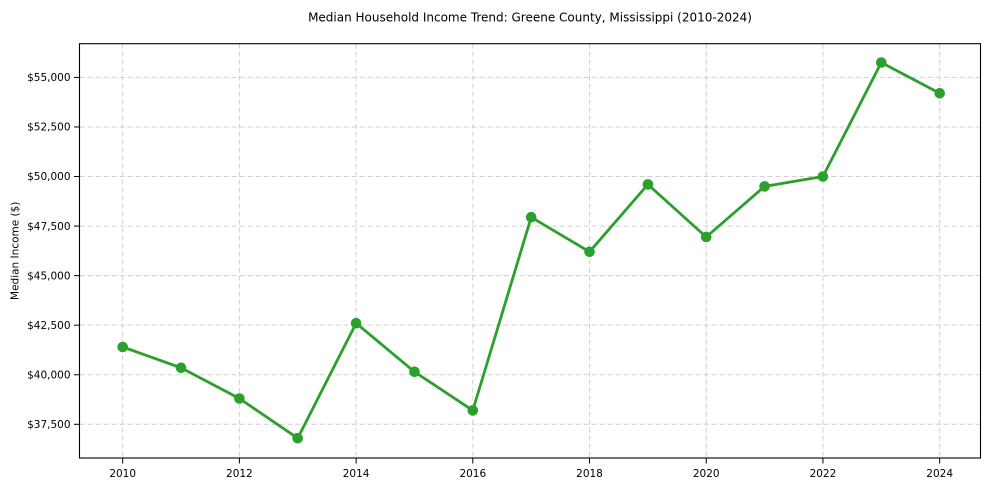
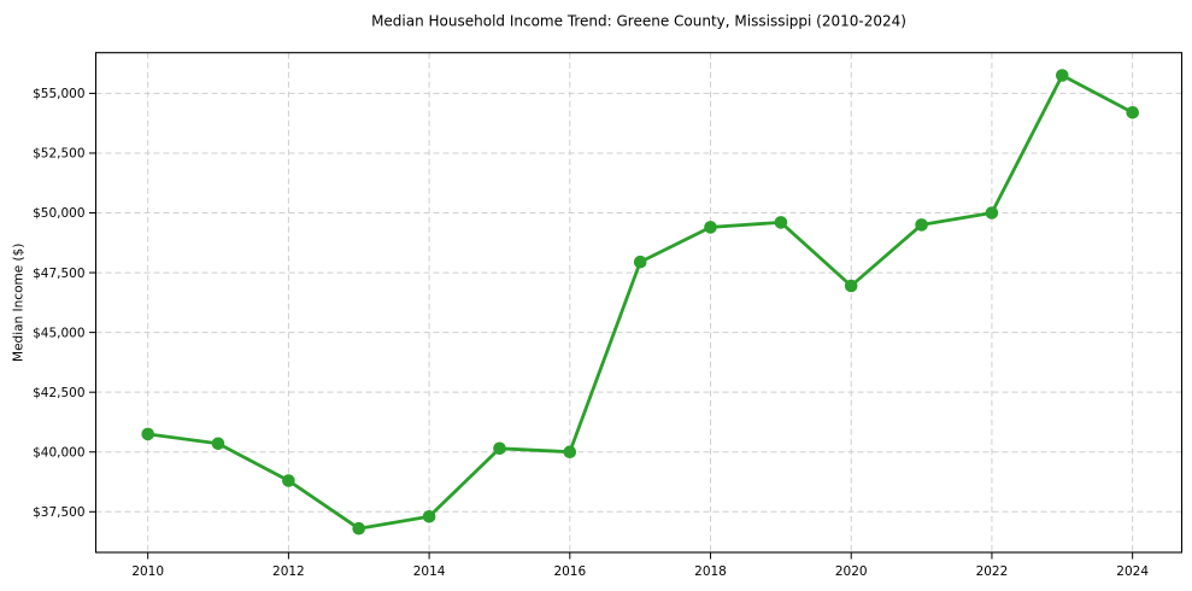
2010: $41400 -> $40800
2014: $42600 -> $37300
2016: $38200 -> $40000
2018: $46200 -> $49400
